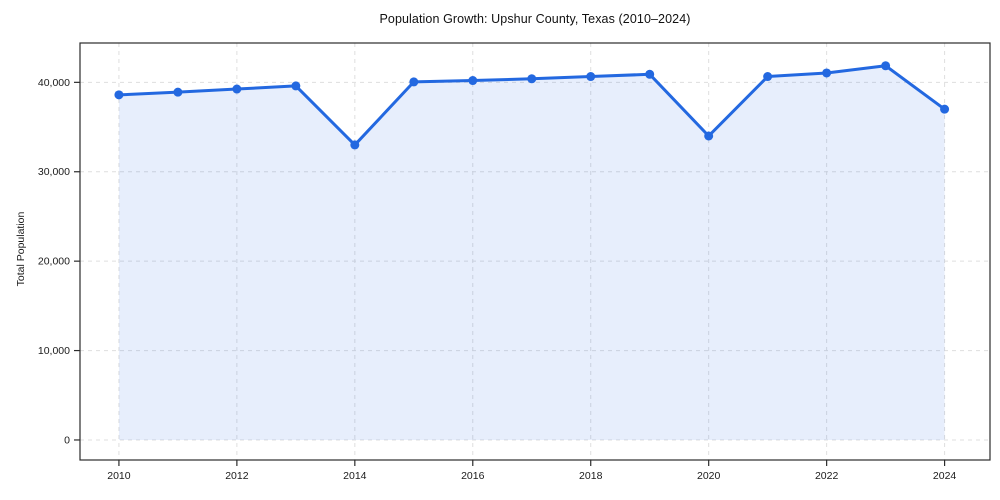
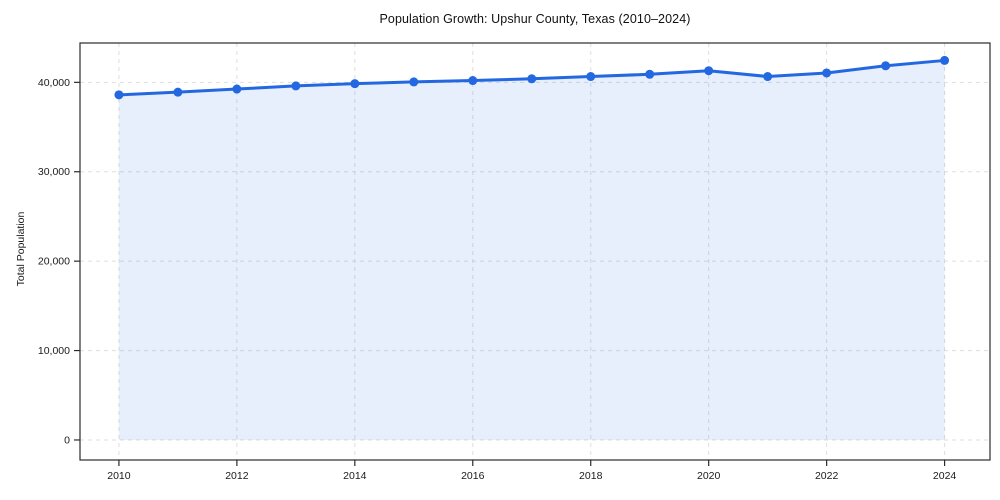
2014: 33000 -> 40000
2020: 34000 -> 41000
2024: 37000 -> 42000
